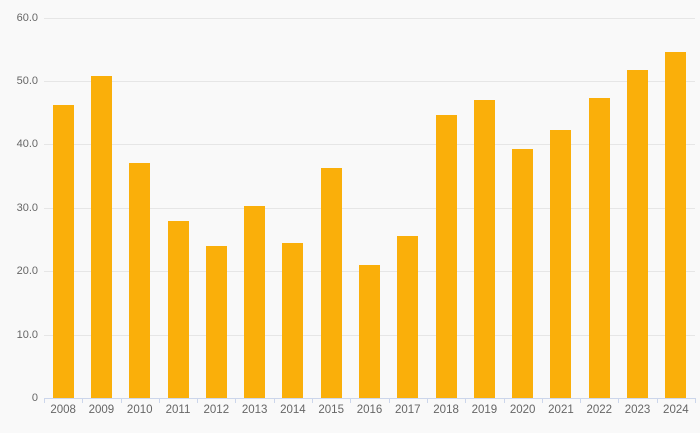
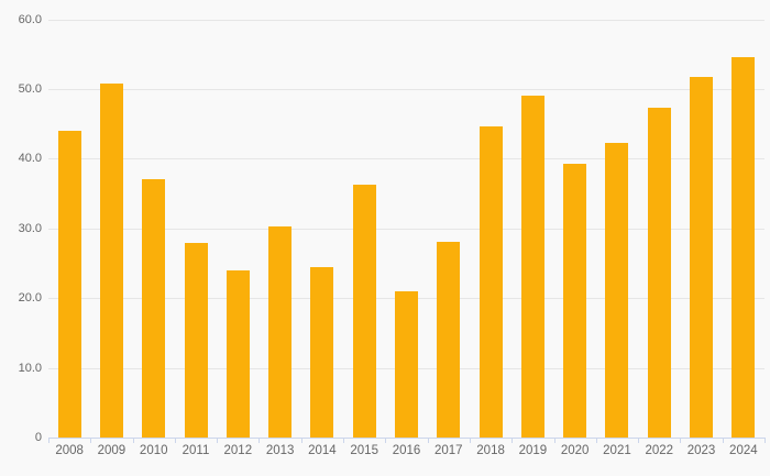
2008: 46 -> 44
2017: 26 -> 28
2019: 47 -> 49
